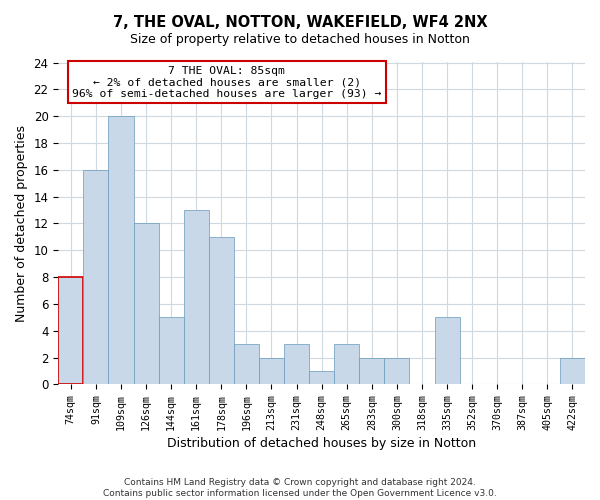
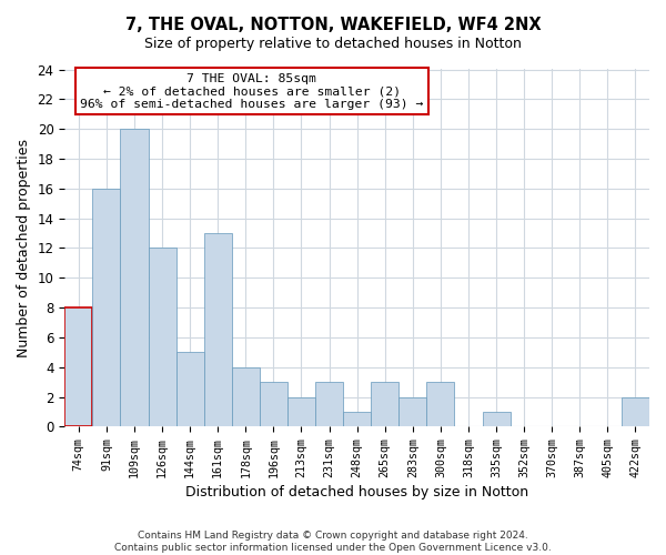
178sqm: 11 -> 4
300sqm: 2 -> 3
335sqm: 5 -> 1
